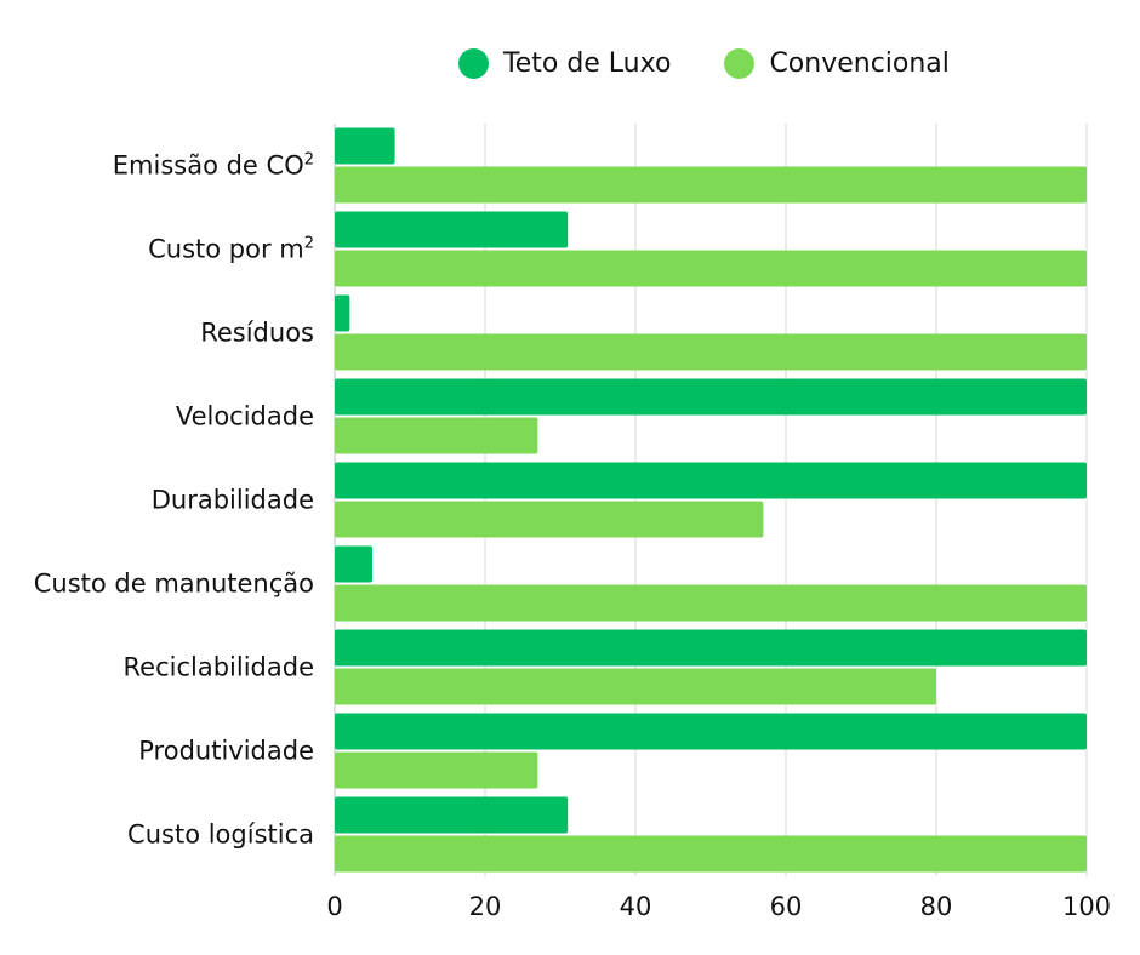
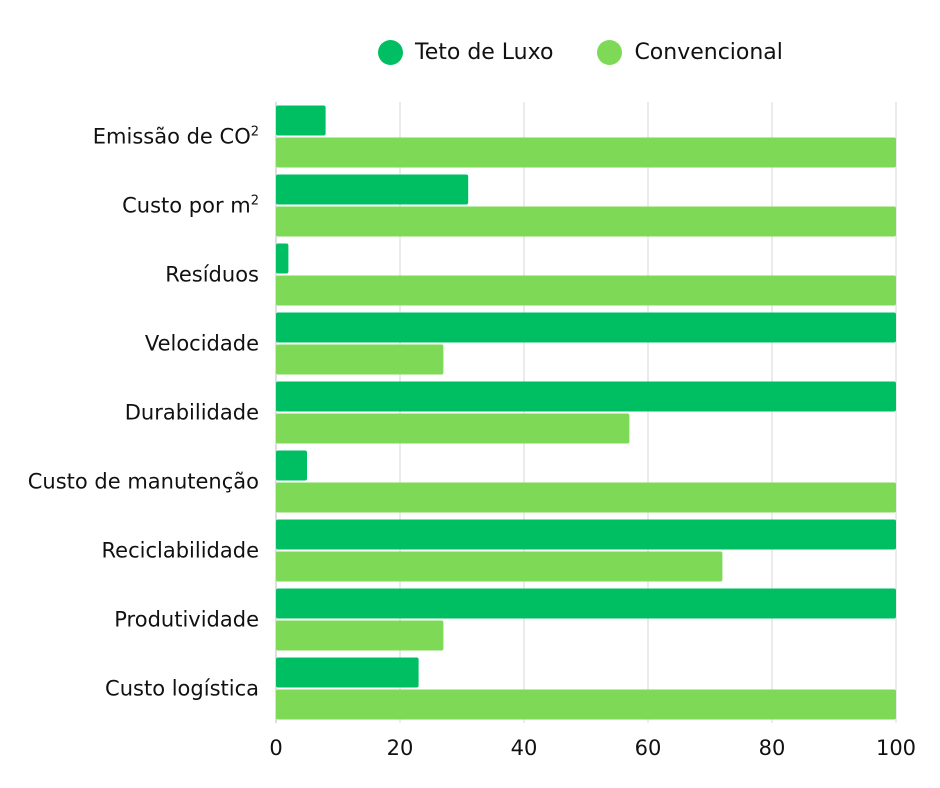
Convencional/Reciclabilidade: 80 -> 72
Teto de Luxo/Custo logística: 31 -> 23
